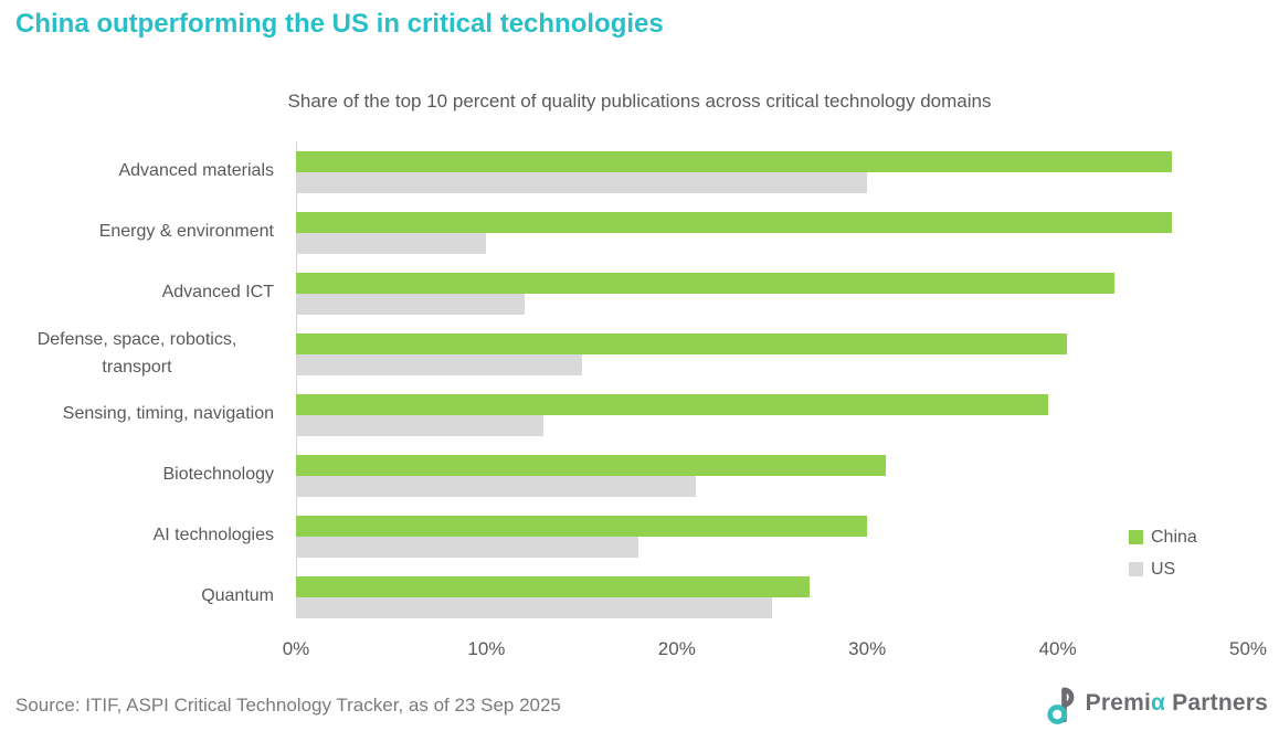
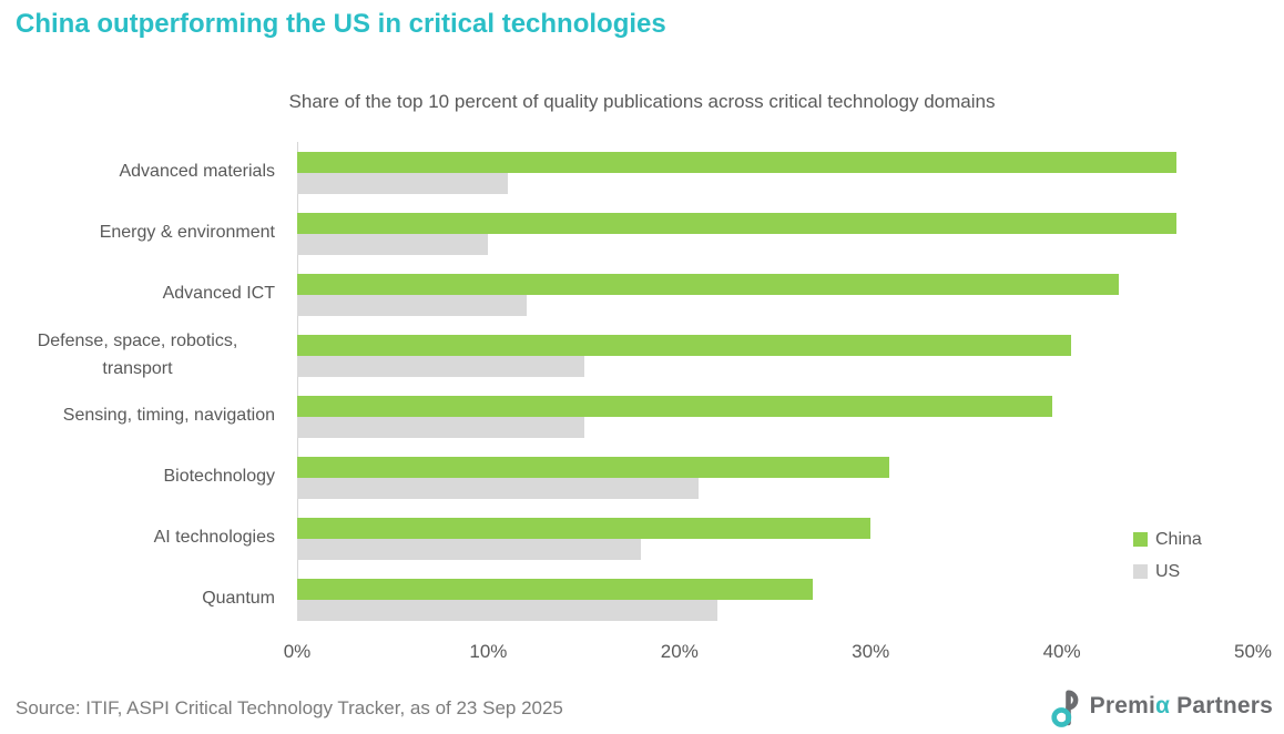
US/Advanced materials: 30% -> 11%
US/Sensing, timing, navigation: 13% -> 15%
US/Quantum: 25% -> 22%
